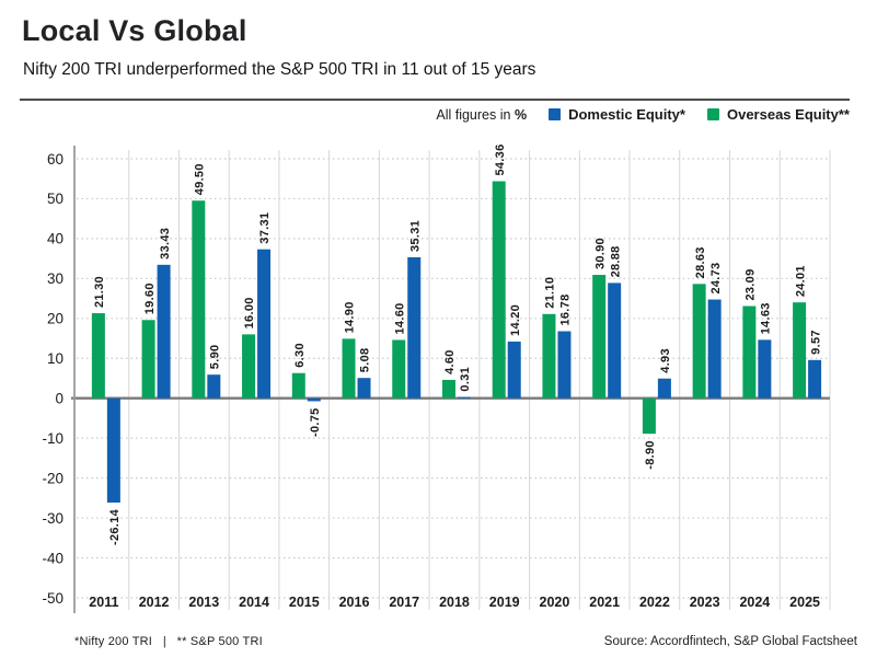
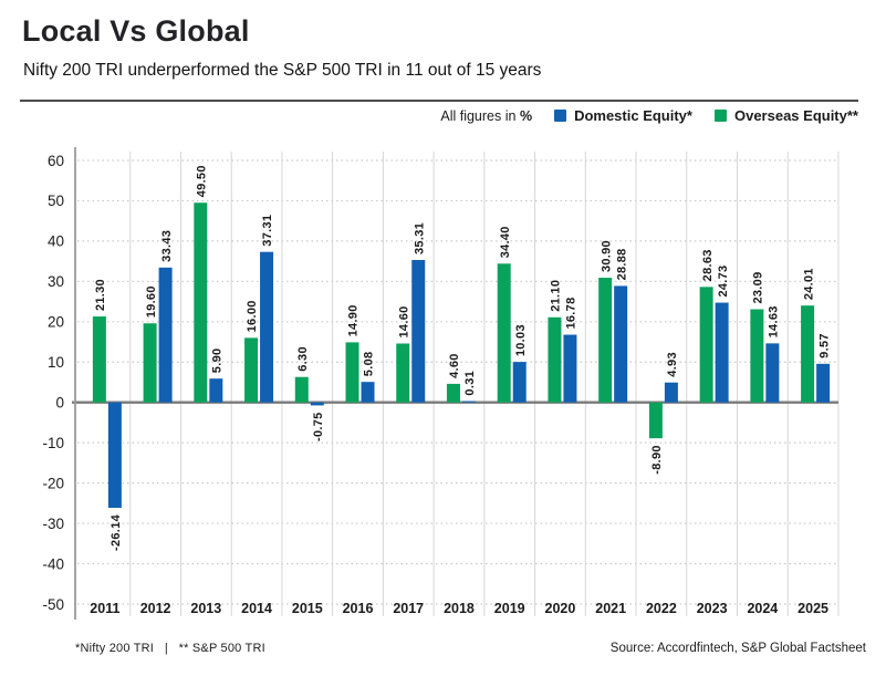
Overseas Equity**/2019: 54.36 -> 34.40
Domestic Equity*/2019: 14.20 -> 10.03
